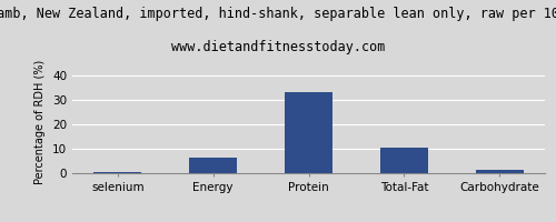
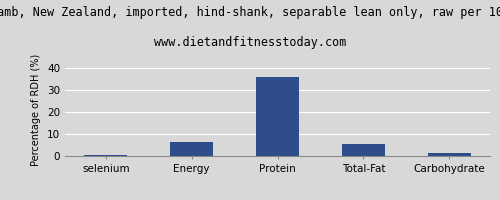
Protein: 33.5 -> 36.0
Total-Fat: 10.5 -> 5.3
